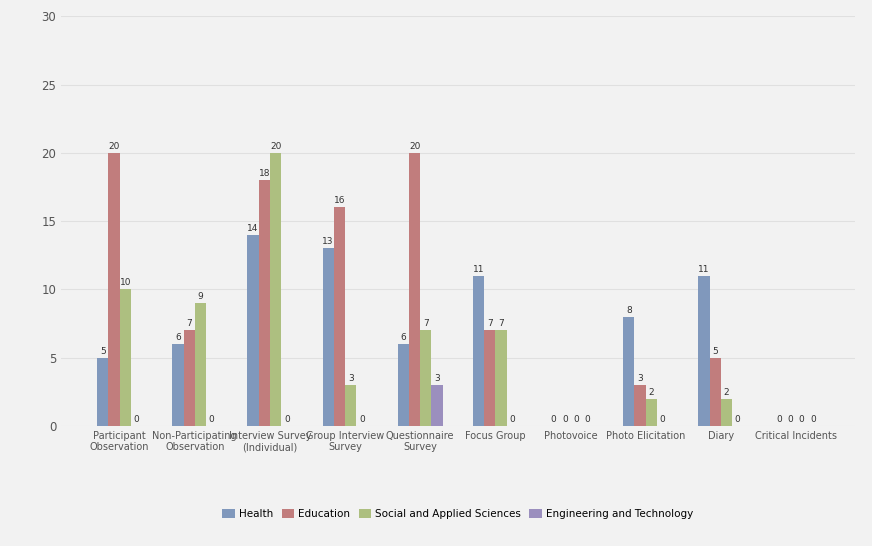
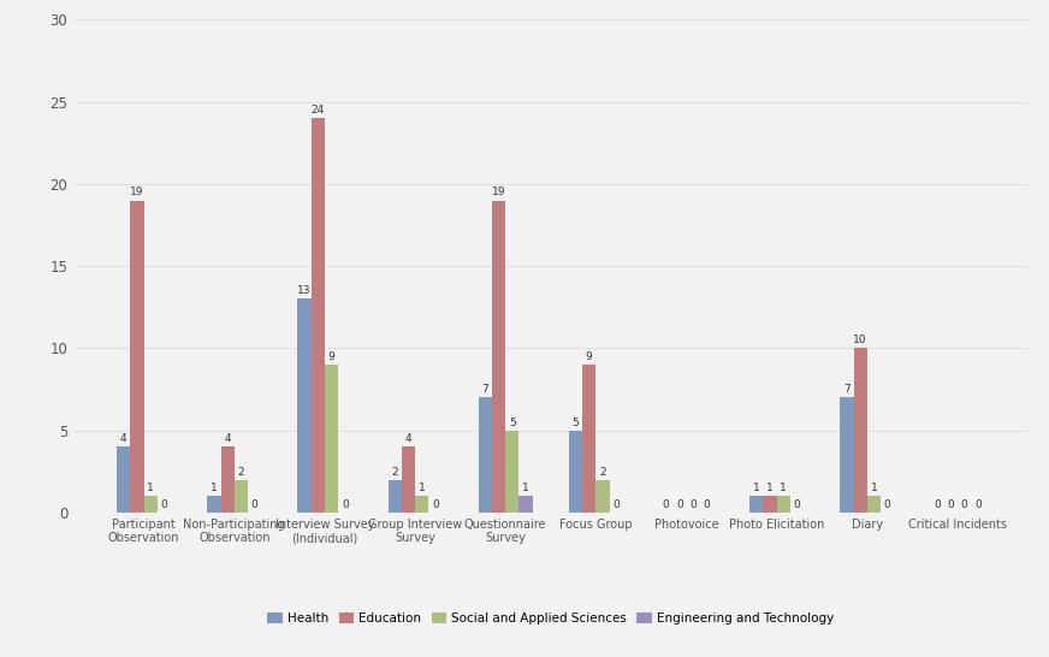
Health/Participant Observation: 5 -> 4
Education/Participant Observation: 20 -> 19
Social and Applied Sciences/Participant Observation: 10 -> 1
Health/Non-Participating Observation: 6 -> 1
Education/Non-Participating Observation: 7 -> 4
Social and Applied Sciences/Non-Participating Observation: 9 -> 2
Health/Interview Survey (Individual): 14 -> 13
Education/Interview Survey (Individual): 18 -> 24
Social and Applied Sciences/Interview Survey (Individual): 20 -> 9
Health/Group Interview Survey: 13 -> 2
Education/Group Interview Survey: 16 -> 4
Social and Applied Sciences/Group Interview Survey: 3 -> 1
Health/Questionnaire Survey: 6 -> 7
Education/Questionnaire Survey: 20 -> 19
Social and Applied Sciences/Questionnaire Survey: 7 -> 5
Engineering and Technology/Questionnaire Survey: 3 -> 1
Health/Focus Group: 11 -> 5
Education/Focus Group: 7 -> 9
Social and Applied Sciences/Focus Group: 7 -> 2
Health/Photo Elicitation: 8 -> 1
Education/Photo Elicitation: 3 -> 1
Social and Applied Sciences/Photo Elicitation: 2 -> 1
Health/Diary: 11 -> 7
Education/Diary: 5 -> 10
Social and Applied Sciences/Diary: 2 -> 1
